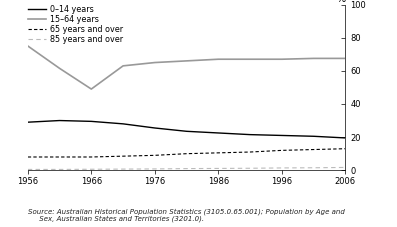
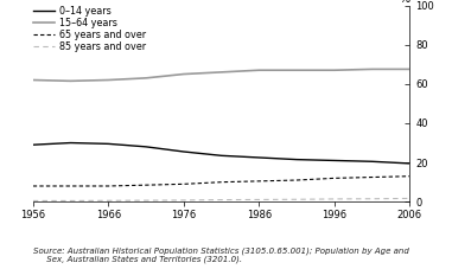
15–64 years/1956: 75 -> 62
15–64 years/1966: 49 -> 62
